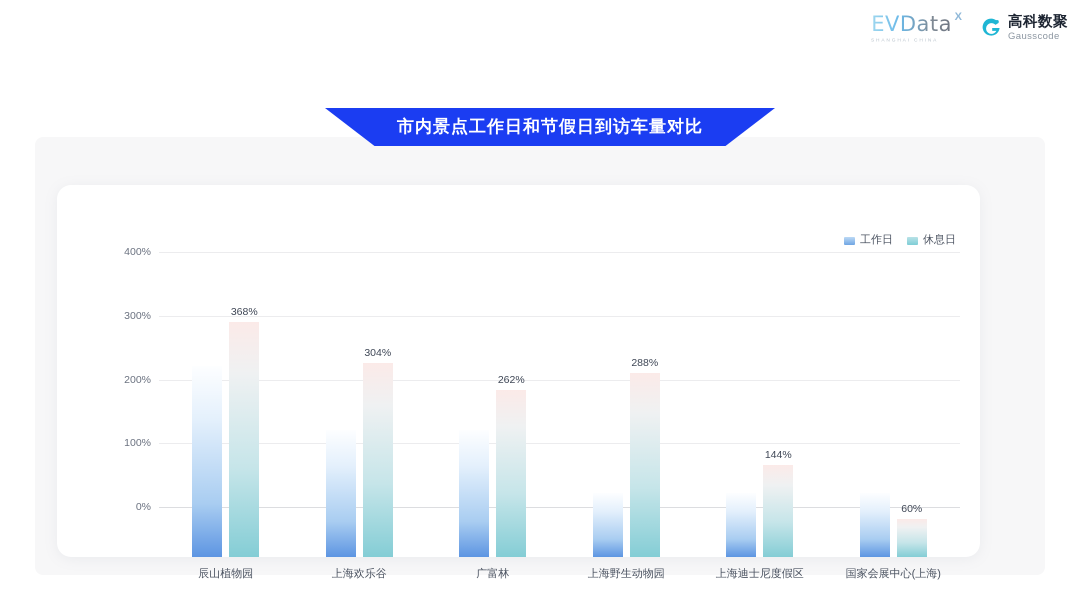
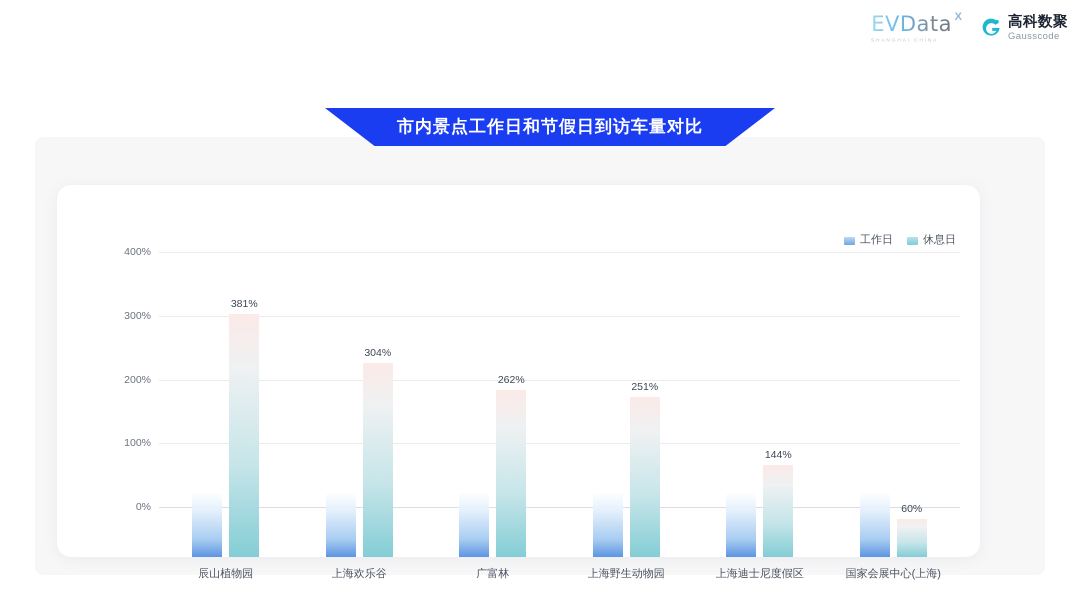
工作日/辰山植物园: 300% -> 100%
休息日/辰山植物园: 368% -> 381%
工作日/上海欢乐谷: 200% -> 100%
工作日/广富林: 200% -> 100%
休息日/上海野生动物园: 288% -> 251%
